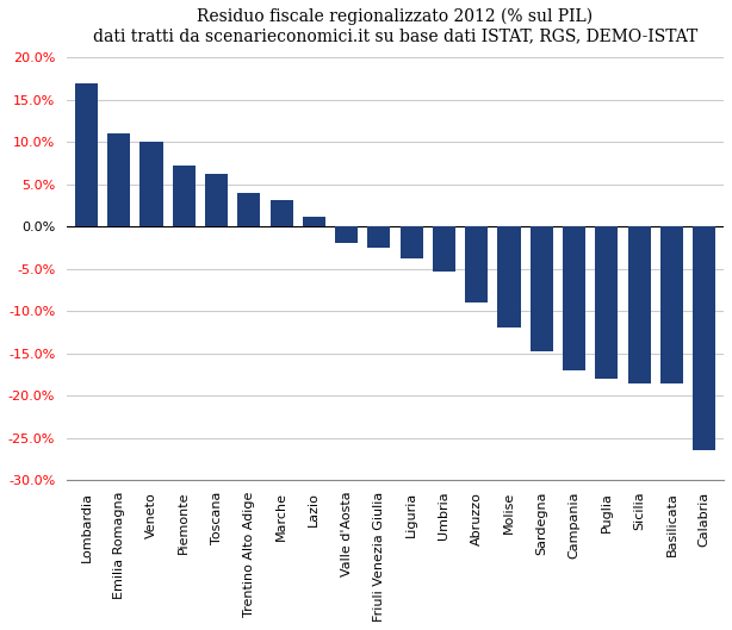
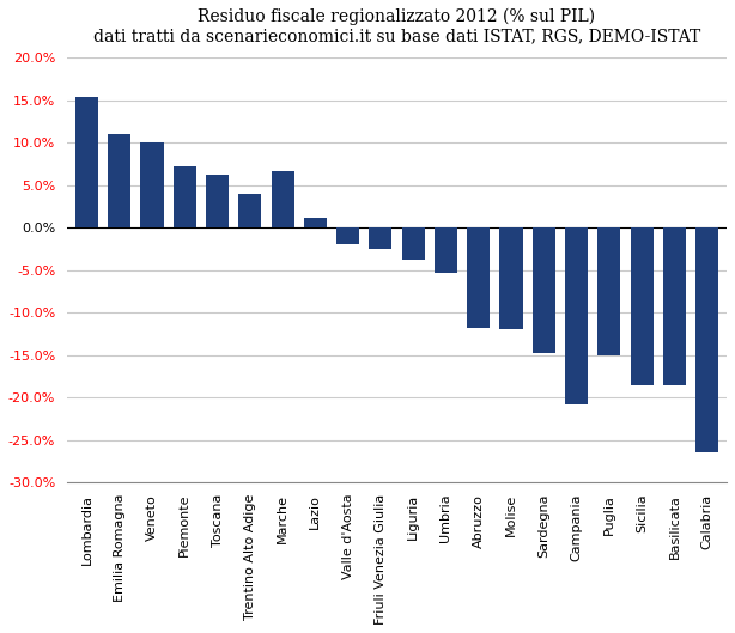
Lombardia: 17.0% -> 15.4%
Marche: 3.2% -> 6.6%
Abruzzo: -9.0% -> -11.8%
Campania: -17.0% -> -20.8%
Puglia: -18.0% -> -15.0%
